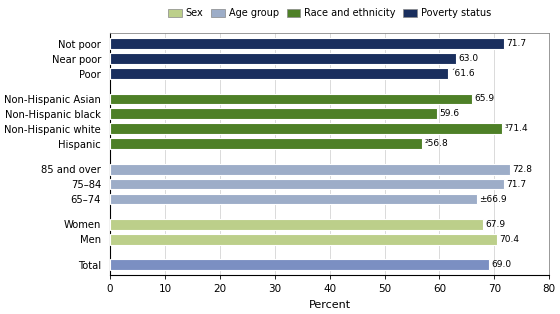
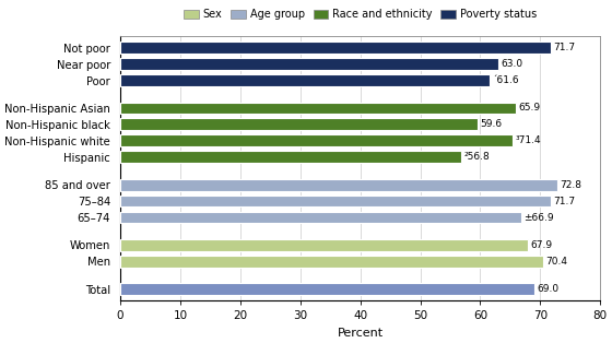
Non-Hispanic white: 71.4 -> 65.4
